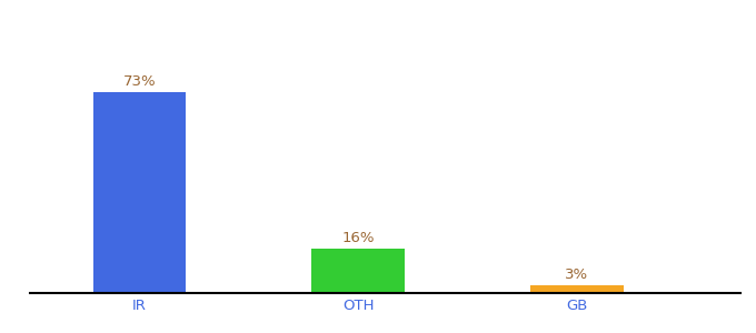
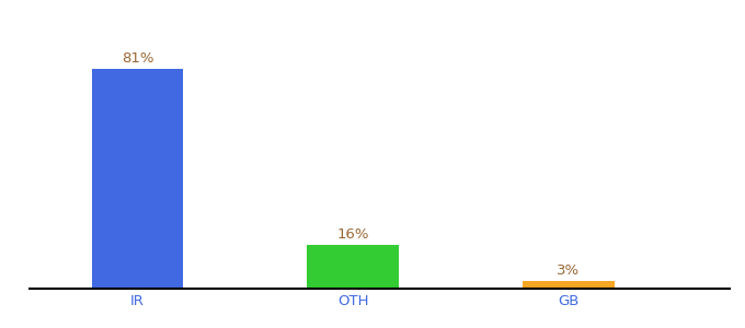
IR: 73% -> 81%
